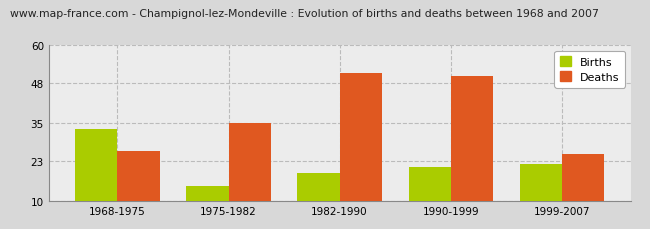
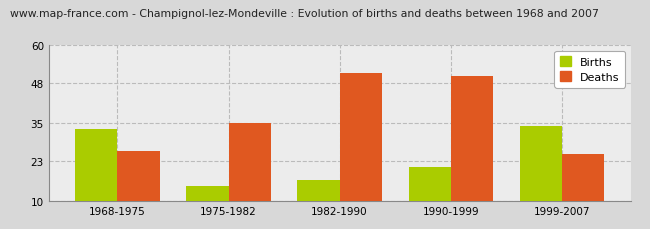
Births/1982-1990: 19 -> 17
Births/1999-2007: 22 -> 34
